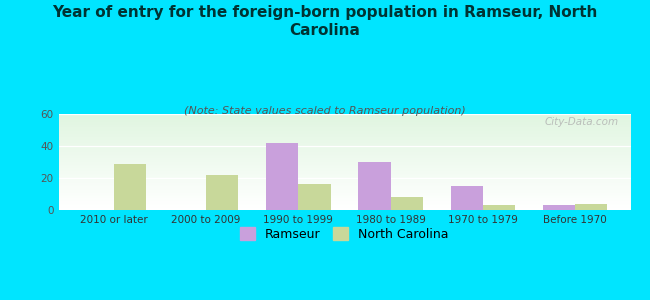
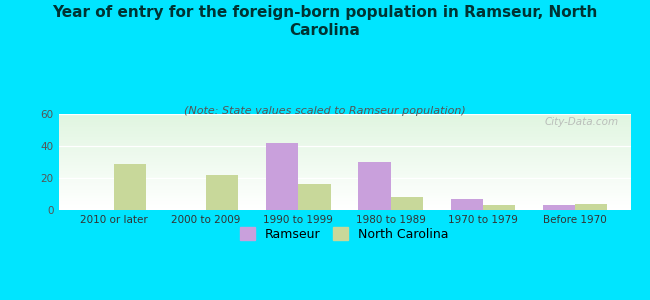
Ramseur/1970 to 1979: 15 -> 7
